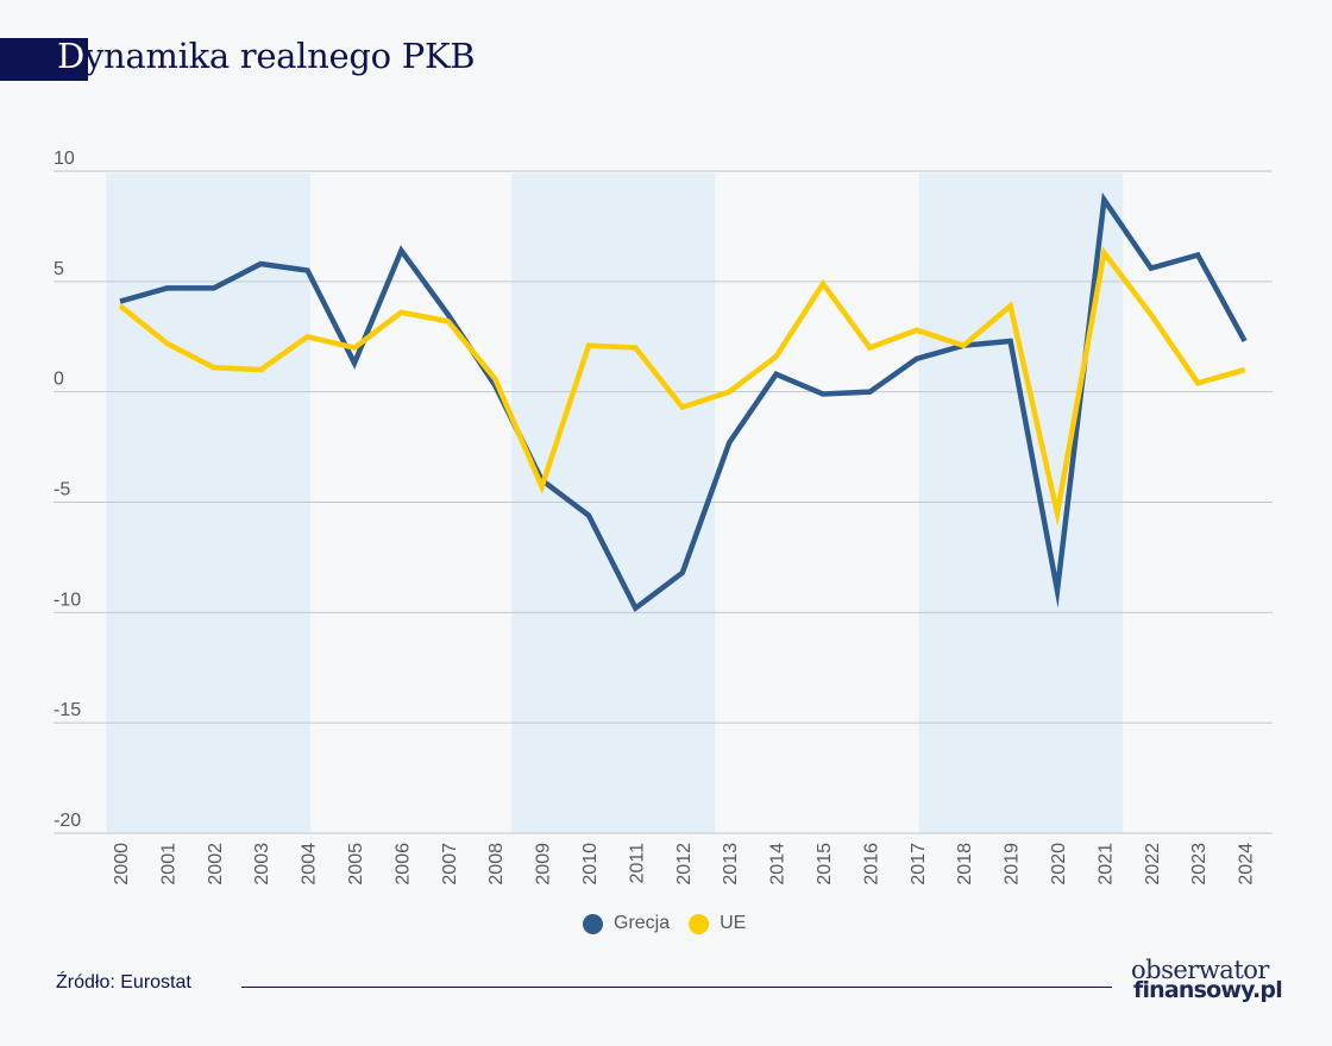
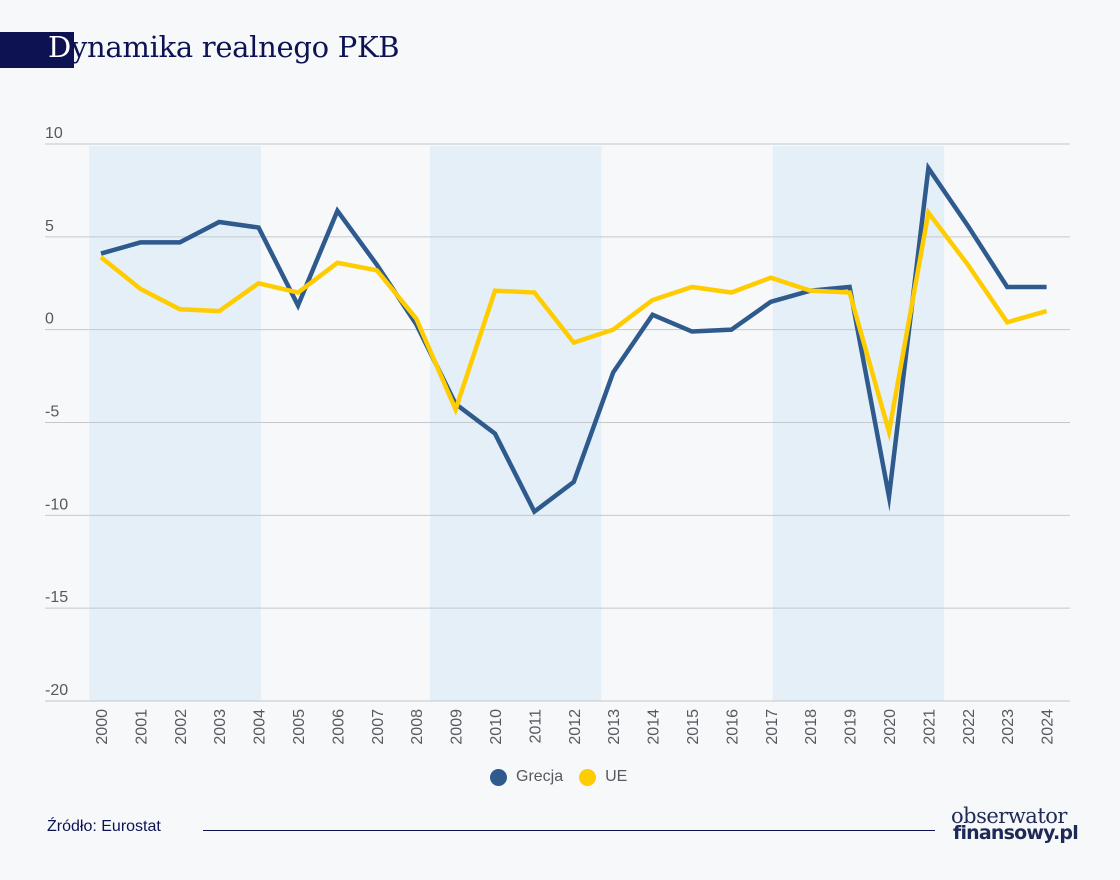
UE/2015: 4.9 -> 2.3
UE/2019: 3.9 -> 2.0
Grecja/2023: 6.2 -> 2.3
